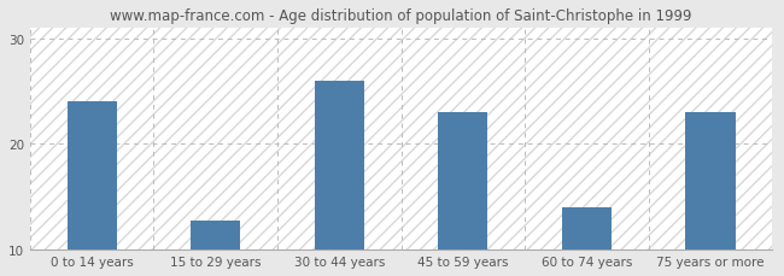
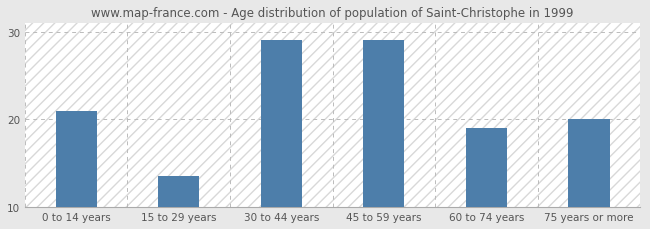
0 to 14 years: 24.0 -> 21.0
15 to 29 years: 12.8 -> 13.5
30 to 44 years: 26.0 -> 29.0
45 to 59 years: 23.0 -> 29.0
60 to 74 years: 14.0 -> 19.0
75 years or more: 23.0 -> 20.0
